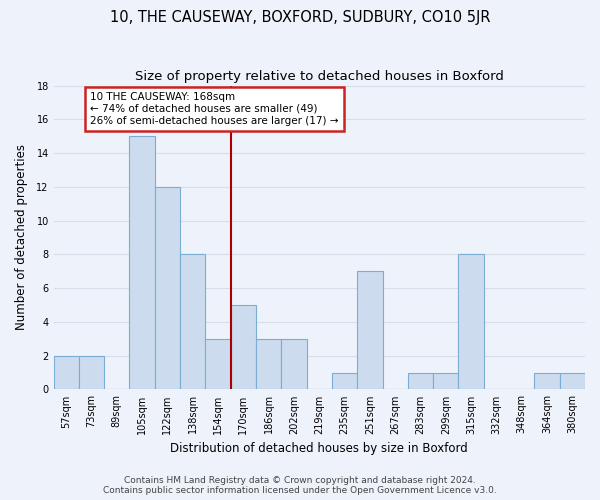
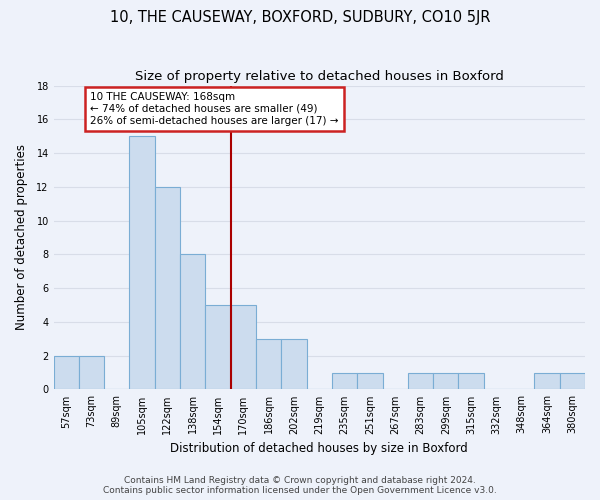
154sqm: 3 -> 5
251sqm: 7 -> 1
315sqm: 8 -> 1
